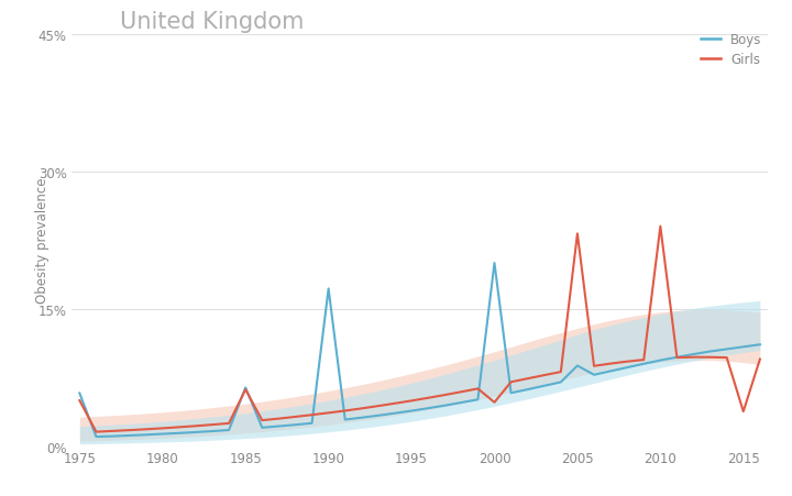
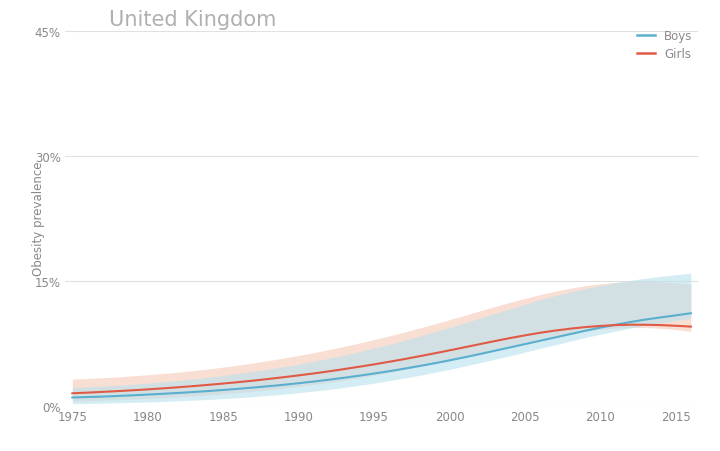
Boys/1975: 5.8% -> 1.0%
Girls/1975: 5.0% -> 1.5%
Boys/1985: 6.4% -> 1.9%
Girls/1985: 6.2% -> 2.7%
Boys/1990: 17.2% -> 2.7%
Boys/2000: 20.0% -> 5.5%
Girls/2000: 4.8% -> 6.7%
Boys/2005: 8.8% -> 7.4%
Girls/2005: 23.2% -> 8.4%
Girls/2010: 24.0% -> 9.6%
Girls/2015: 3.8% -> 9.6%
